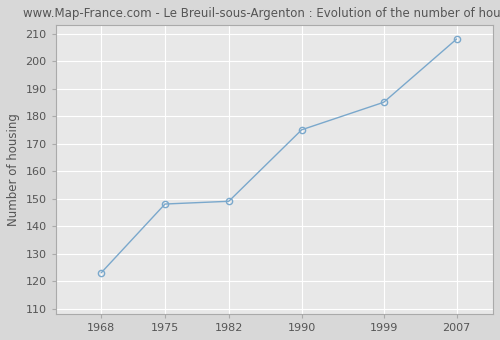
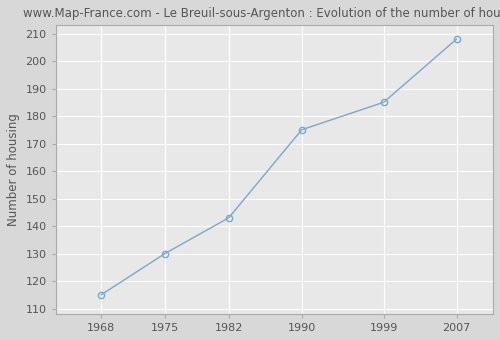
1968: 123 -> 115
1975: 148 -> 130
1982: 149 -> 143
